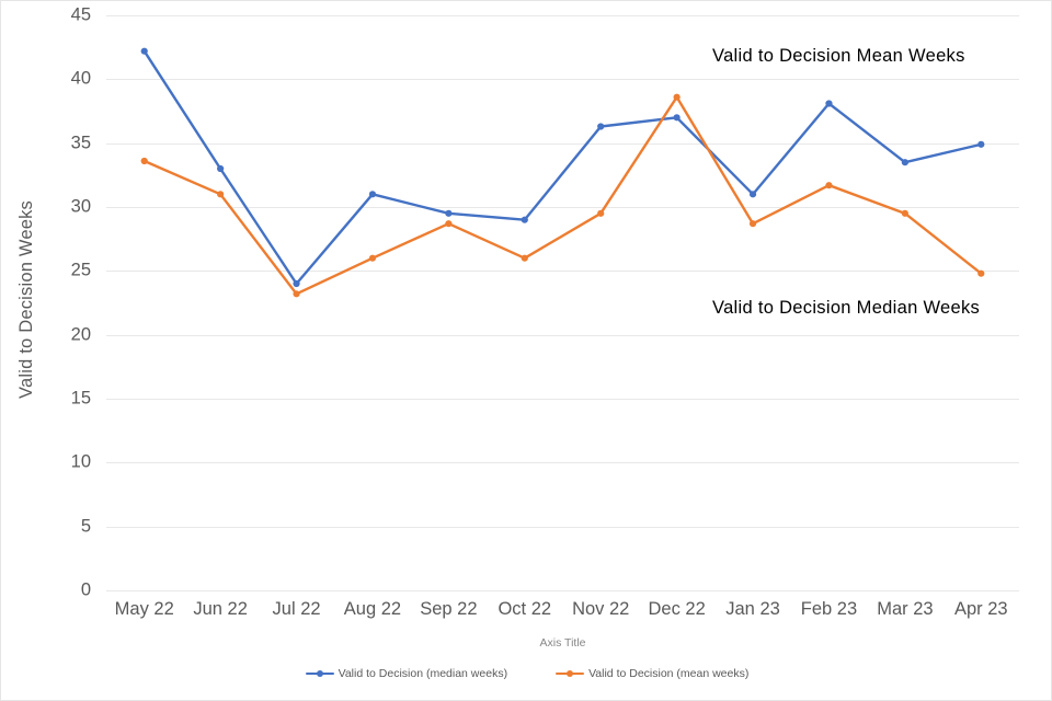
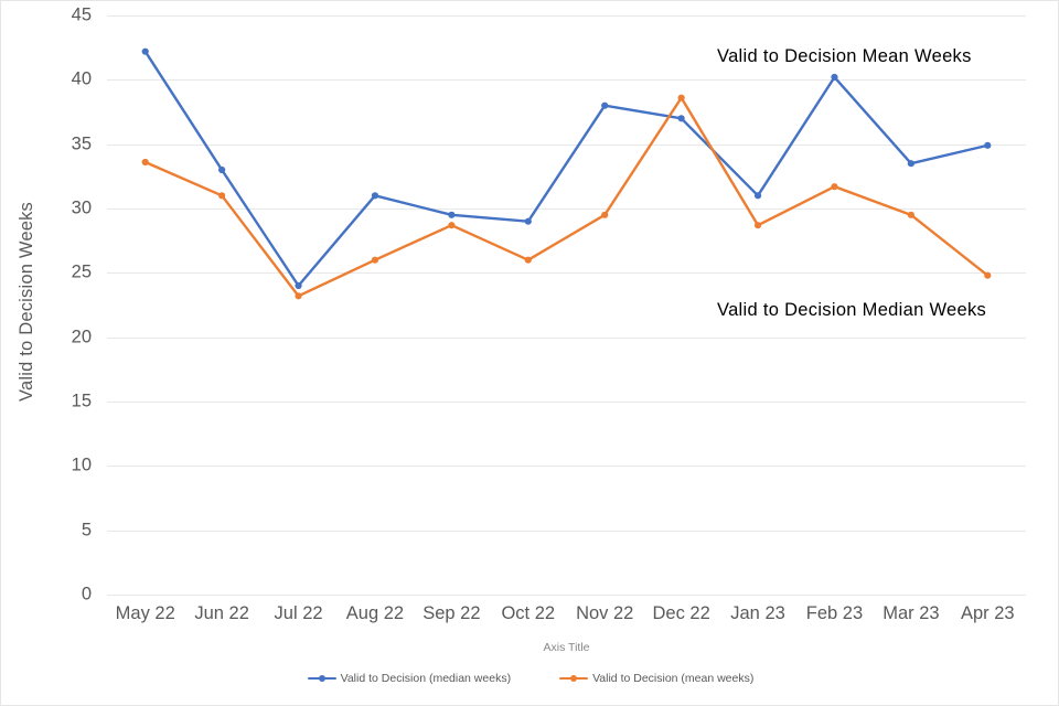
Valid to Decision (median weeks)/Nov 22: 36.3 -> 38.0
Valid to Decision (median weeks)/Feb 23: 38.1 -> 40.2
